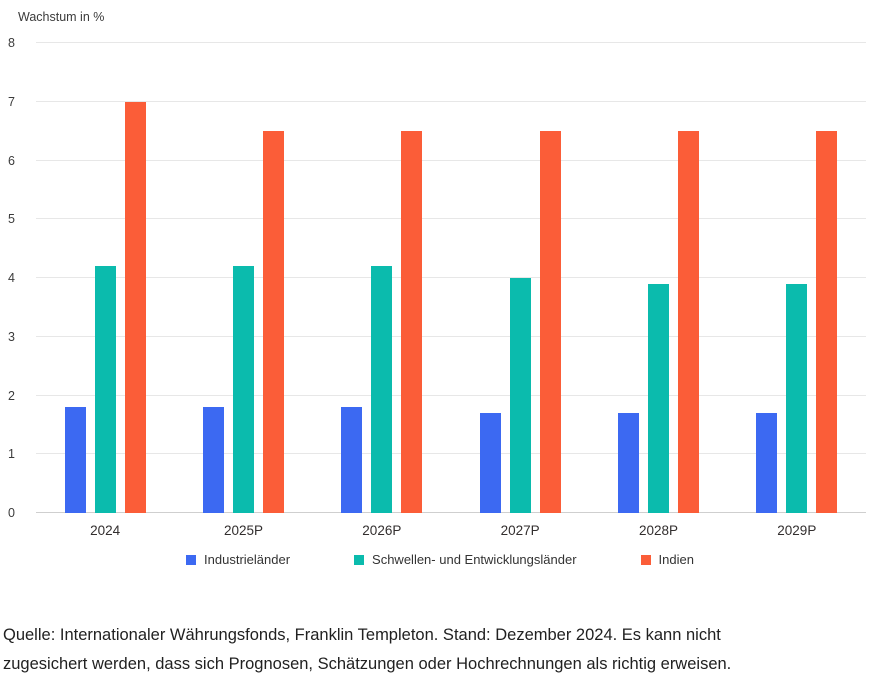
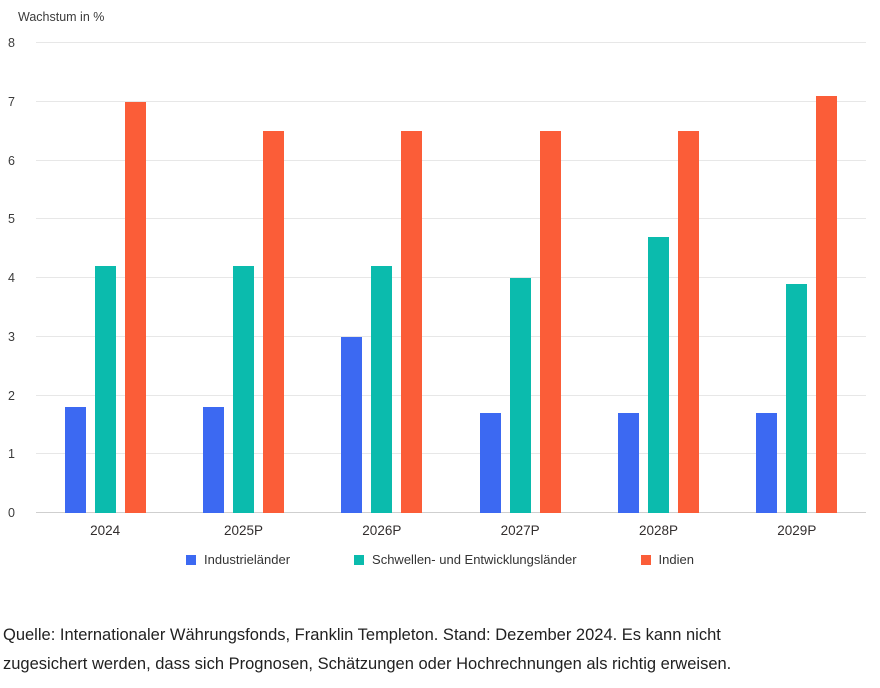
Industrieländer/2026P: 1.8 -> 3.0
Schwellen- und Entwicklungsländer/2028P: 3.9 -> 4.7
Indien/2029P: 6.5 -> 7.1
